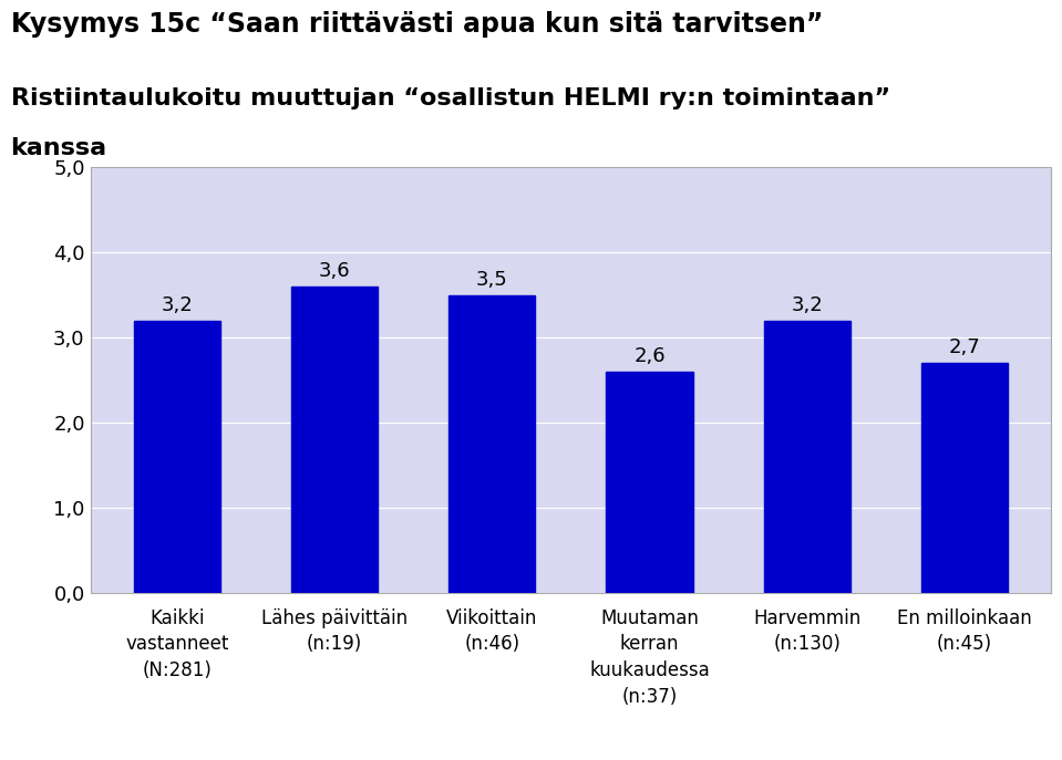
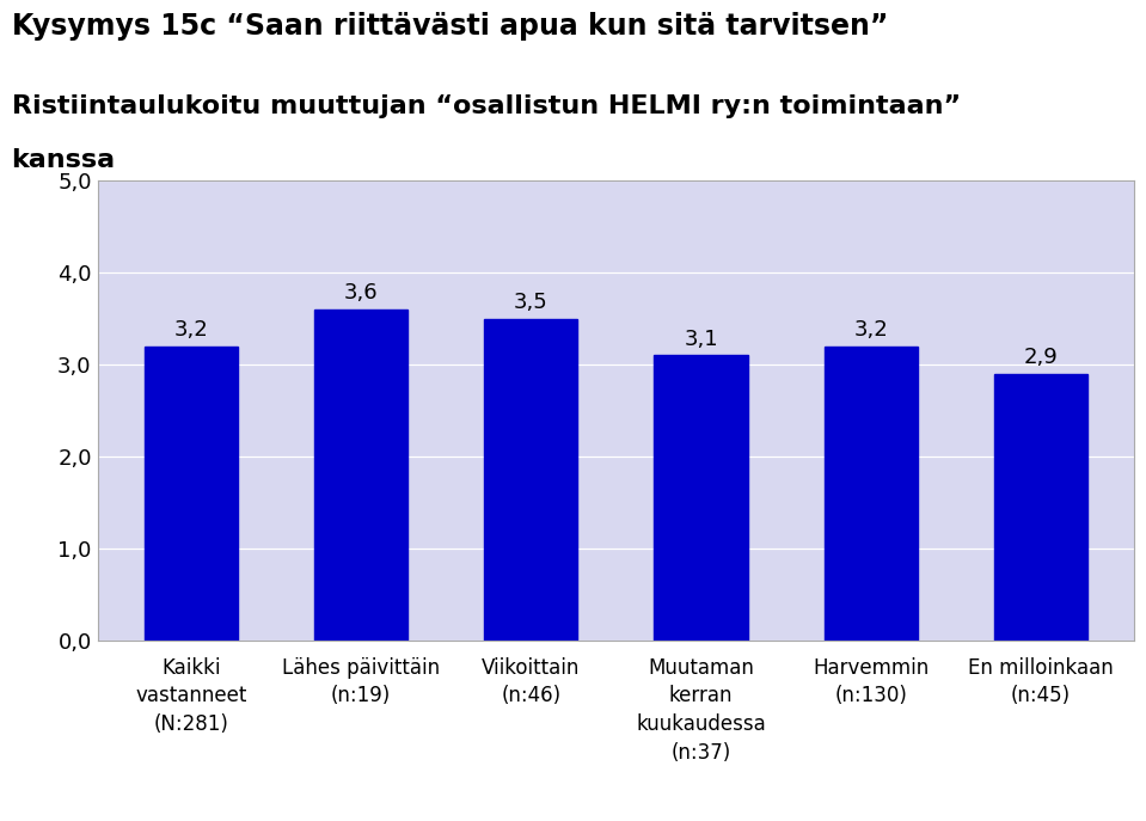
Muutaman kerran kuukaudessa (n:37): 2,6 -> 3,1
En milloinkaan (n:45): 2,7 -> 2,9
